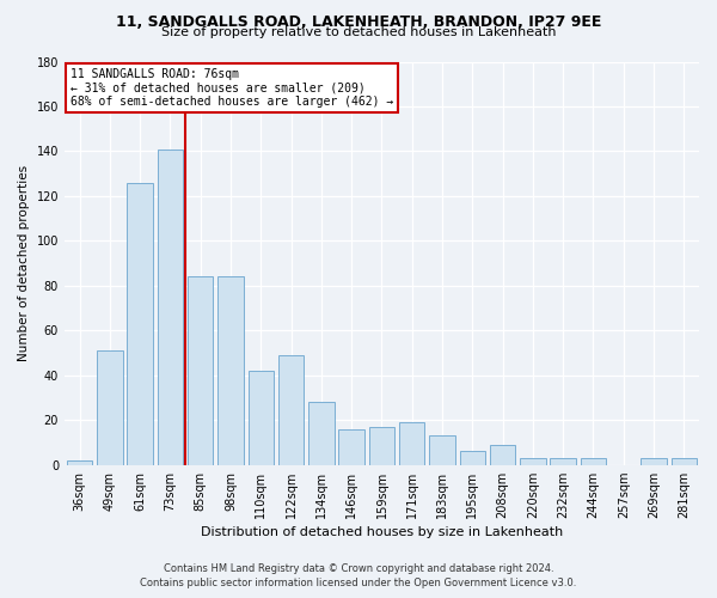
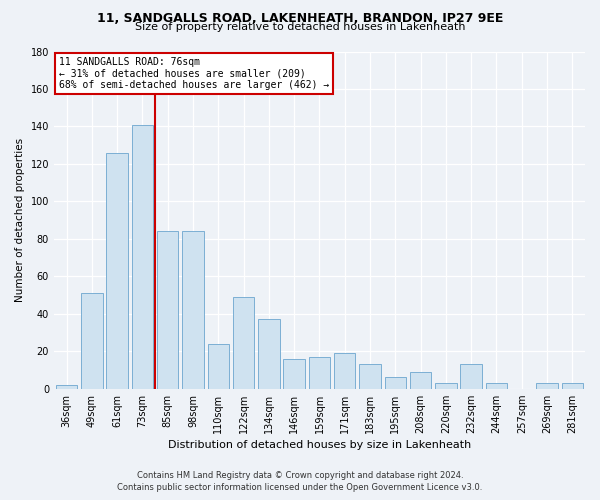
110sqm: 42 -> 24
134sqm: 28 -> 37
232sqm: 3 -> 13
